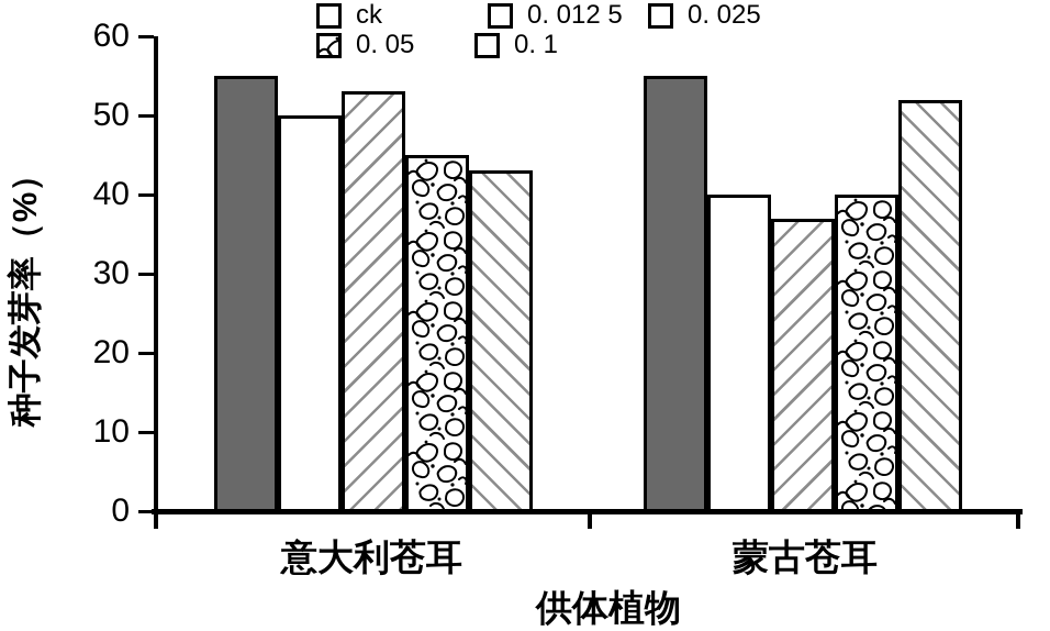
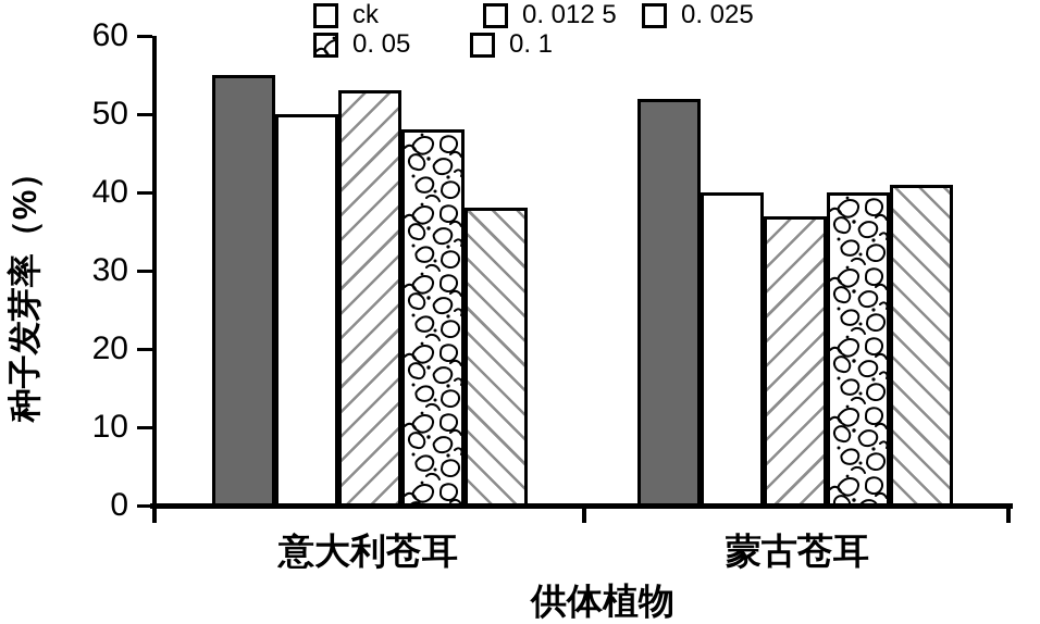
0. 05/意大利苍耳: 45 -> 48
0. 1/意大利苍耳: 43 -> 38
ck/蒙古苍耳: 55 -> 52
0. 1/蒙古苍耳: 52 -> 41
